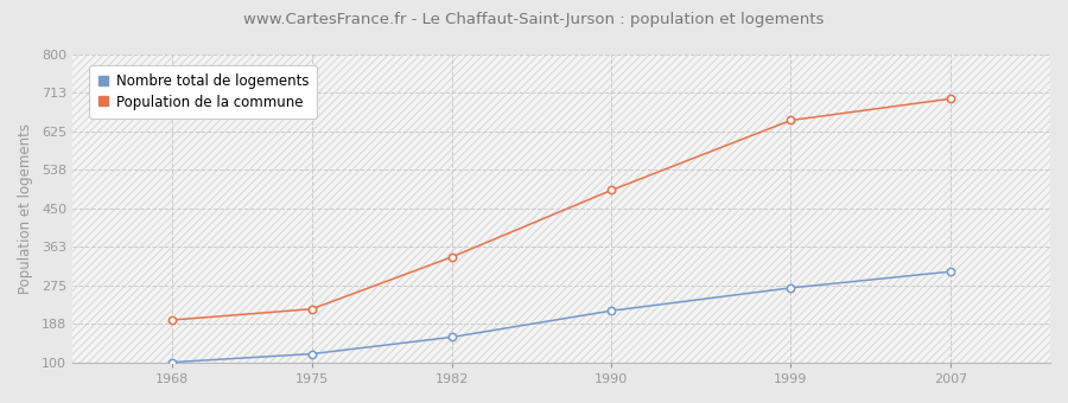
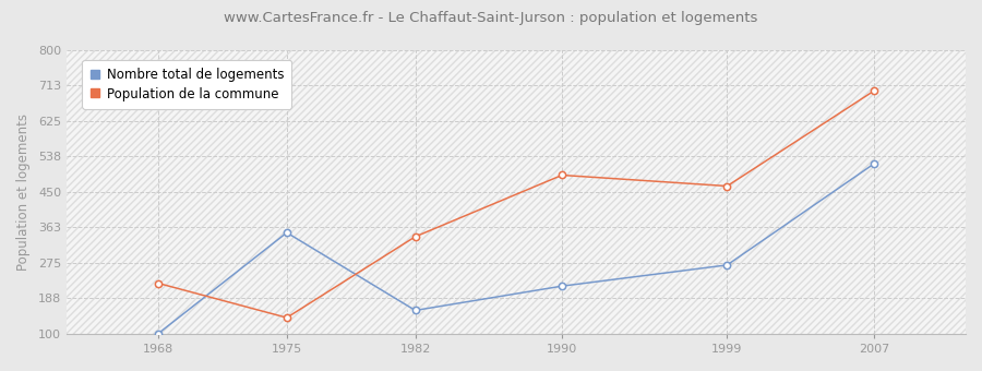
Population de la commune/1968: 197 -> 225
Nombre total de logements/1975: 120 -> 350
Population de la commune/1975: 222 -> 140
Population de la commune/1999: 651 -> 465
Nombre total de logements/2007: 307 -> 520
